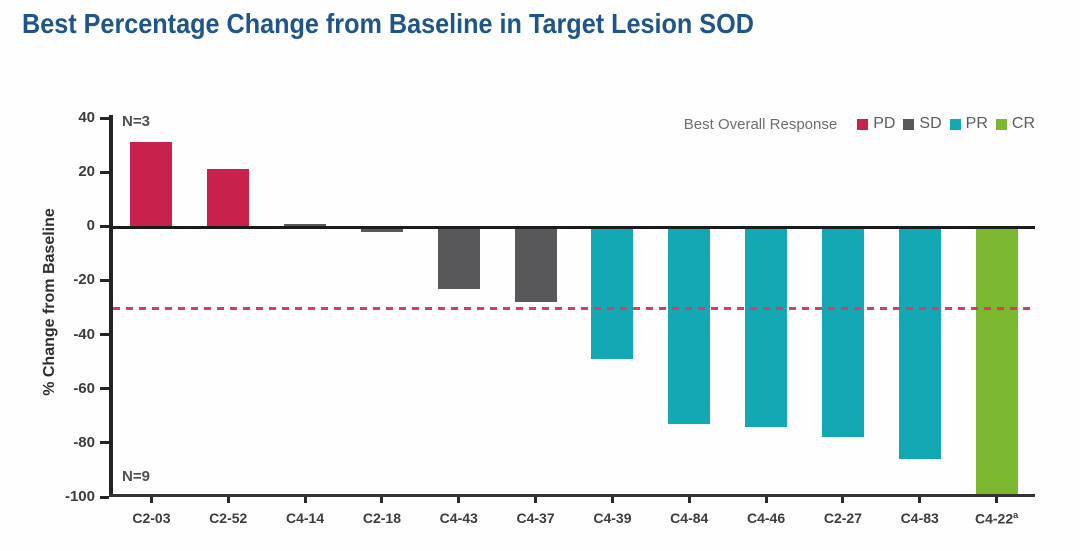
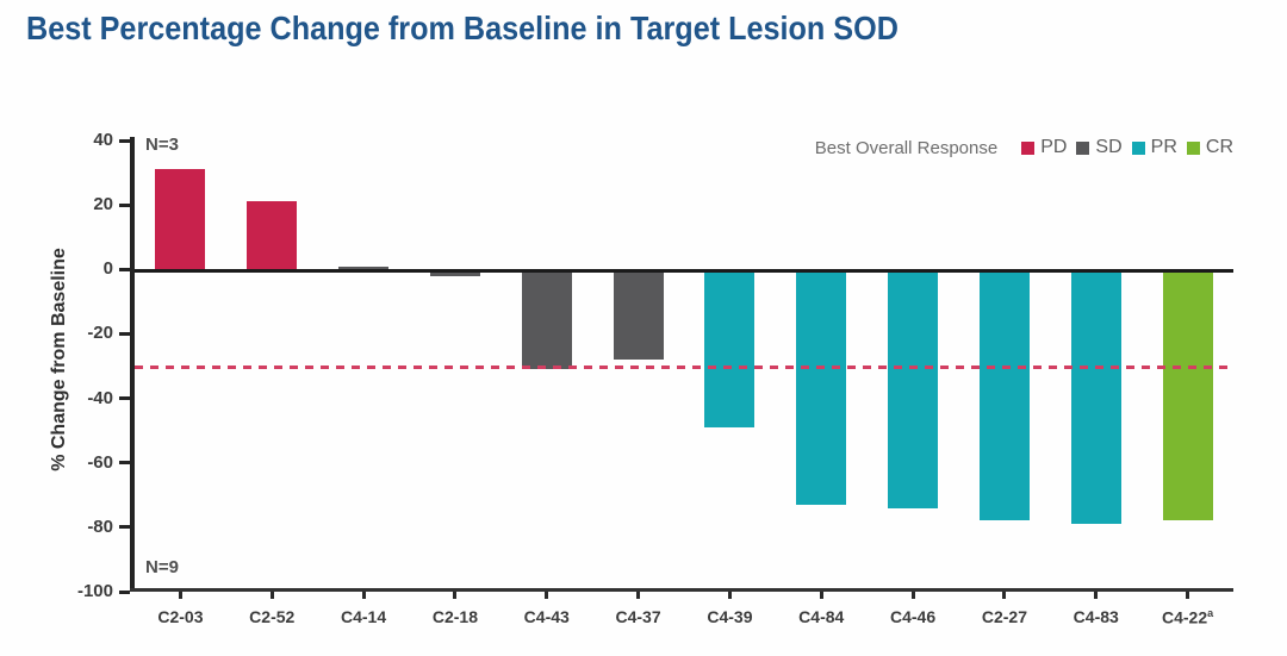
C4-43: -23 -> -31
C4-83: -86 -> -79
C4-22: -100 -> -78
